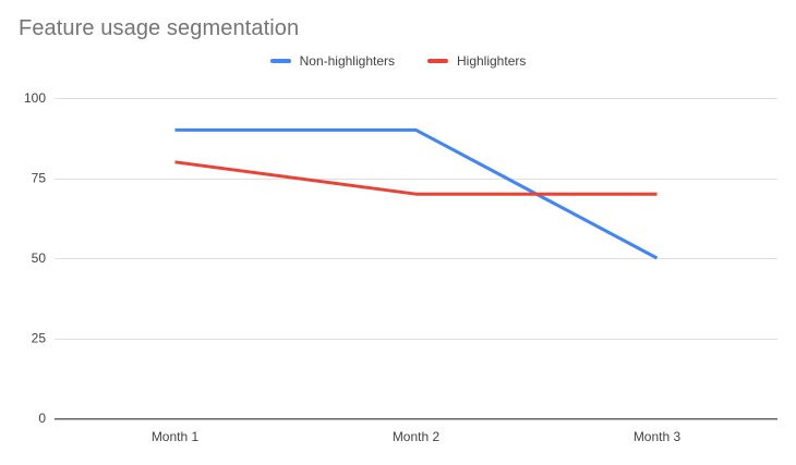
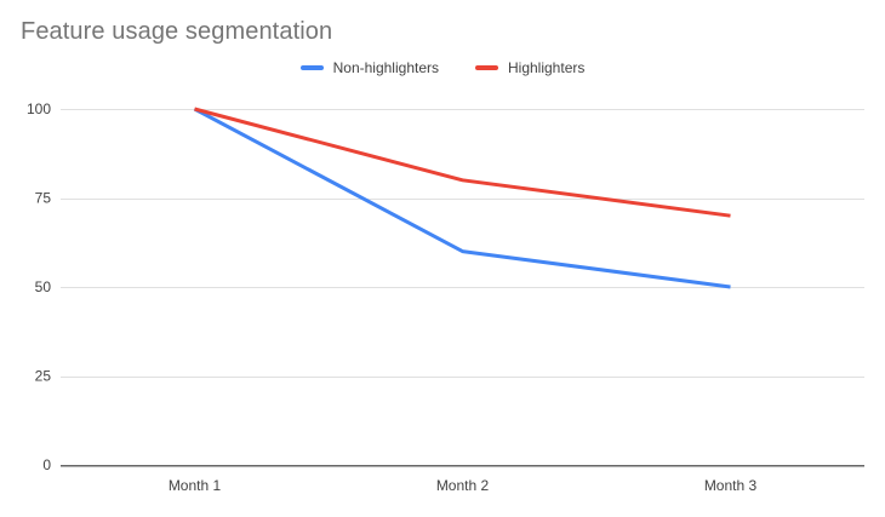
Non-highlighters/Month 1: 90 -> 100
Highlighters/Month 1: 80 -> 100
Non-highlighters/Month 2: 90 -> 60
Highlighters/Month 2: 70 -> 80
